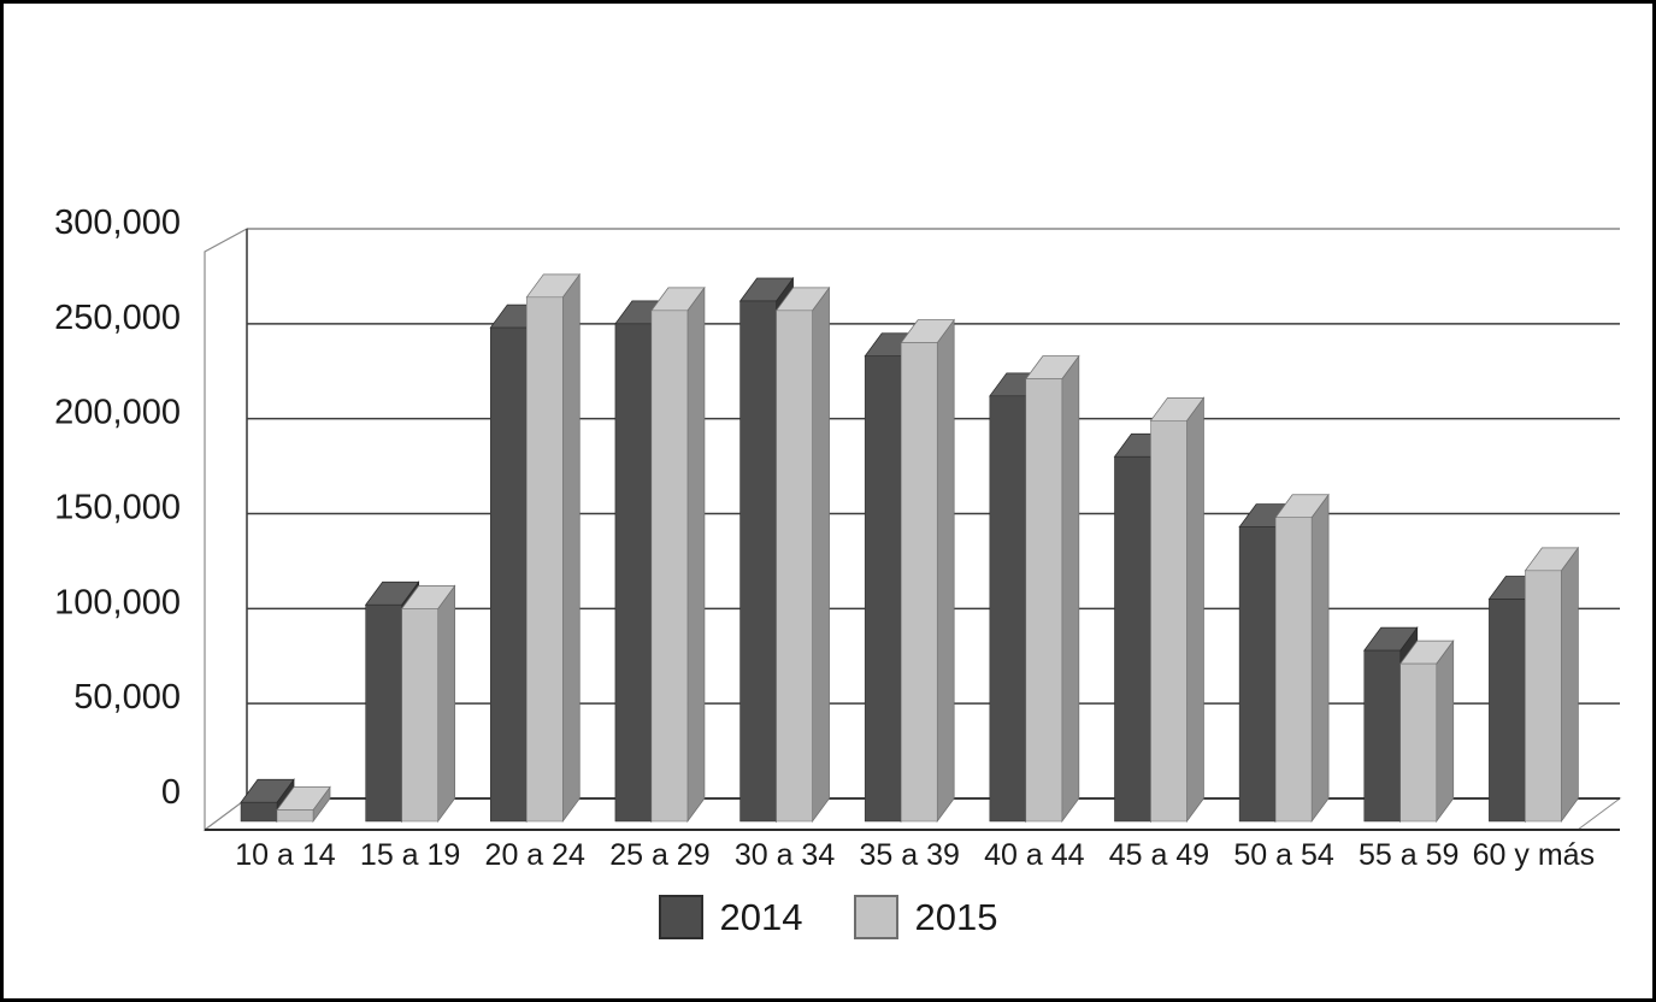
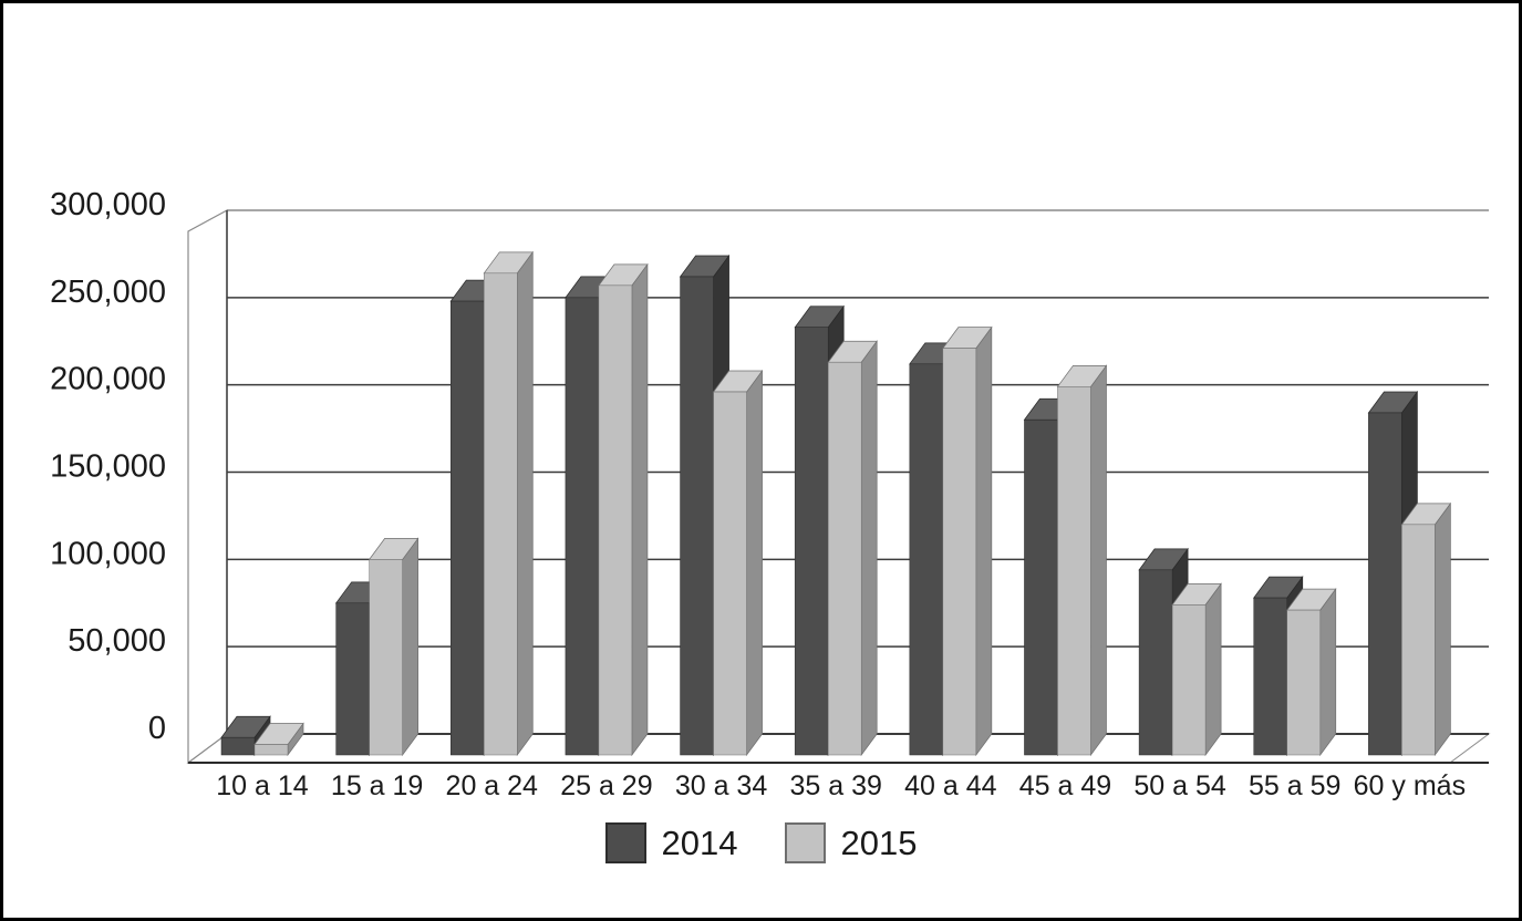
2014/15 a 19: 114000 -> 87000
2015/30 a 34: 269000 -> 208000
2015/35 a 39: 252000 -> 225000
2014/50 a 54: 155000 -> 106000
2015/50 a 54: 160000 -> 86000
2014/60 y más: 117000 -> 196000
